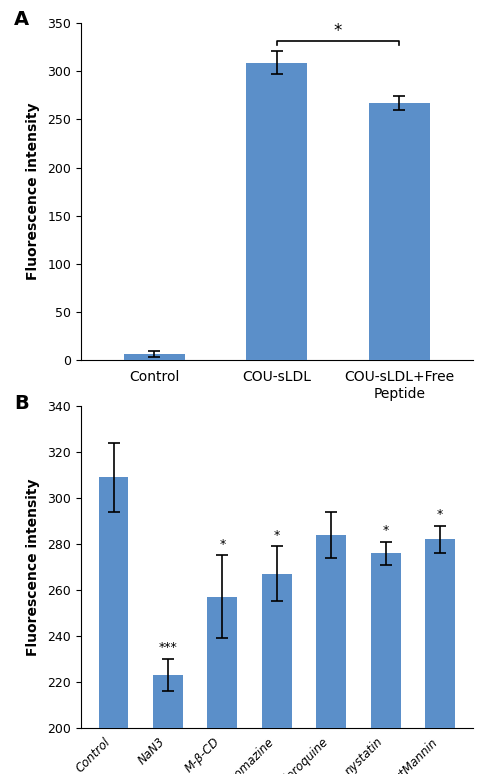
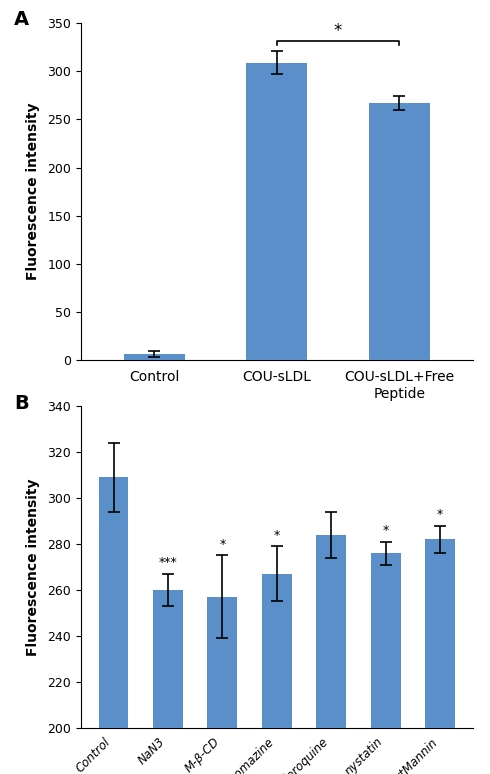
NaN3: 223 -> 260
